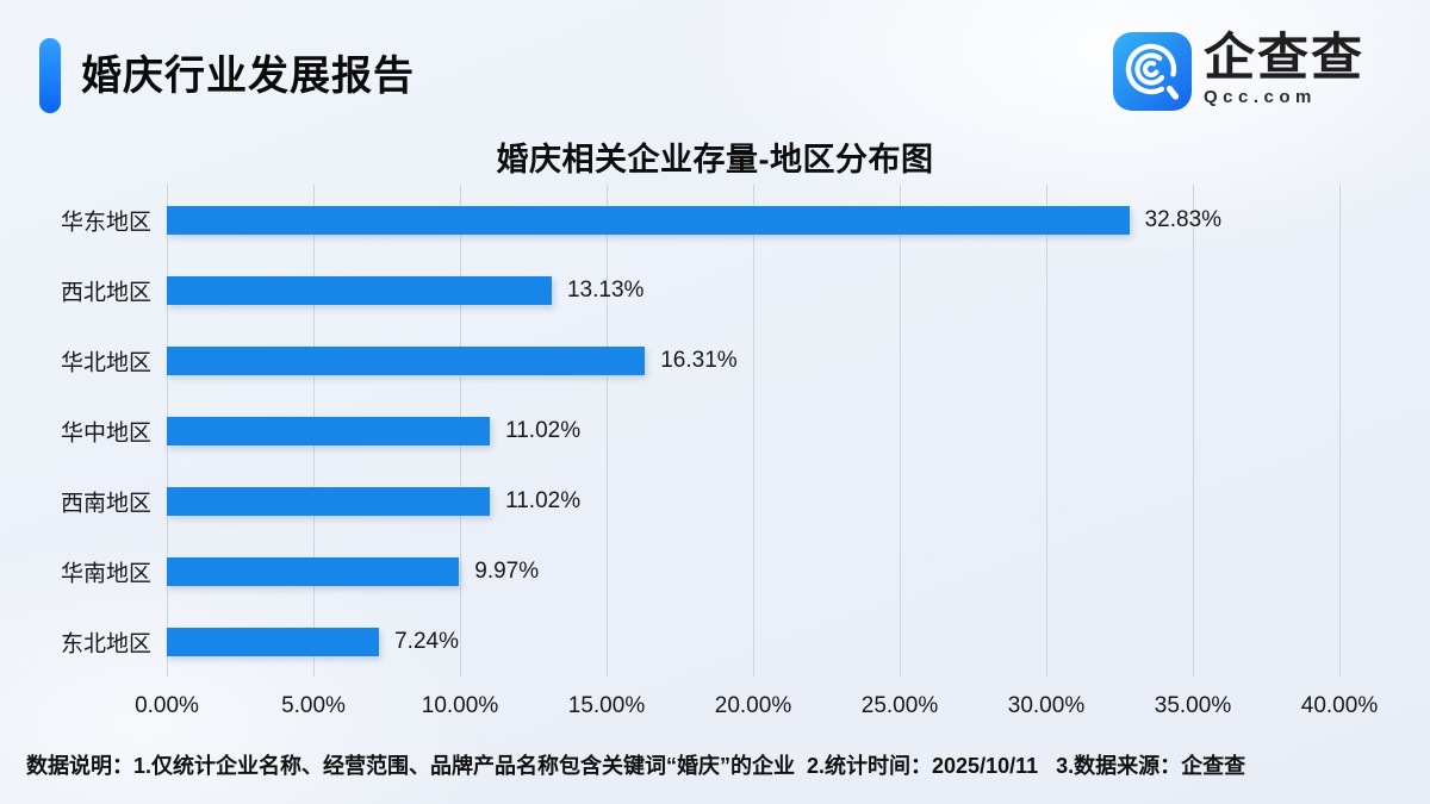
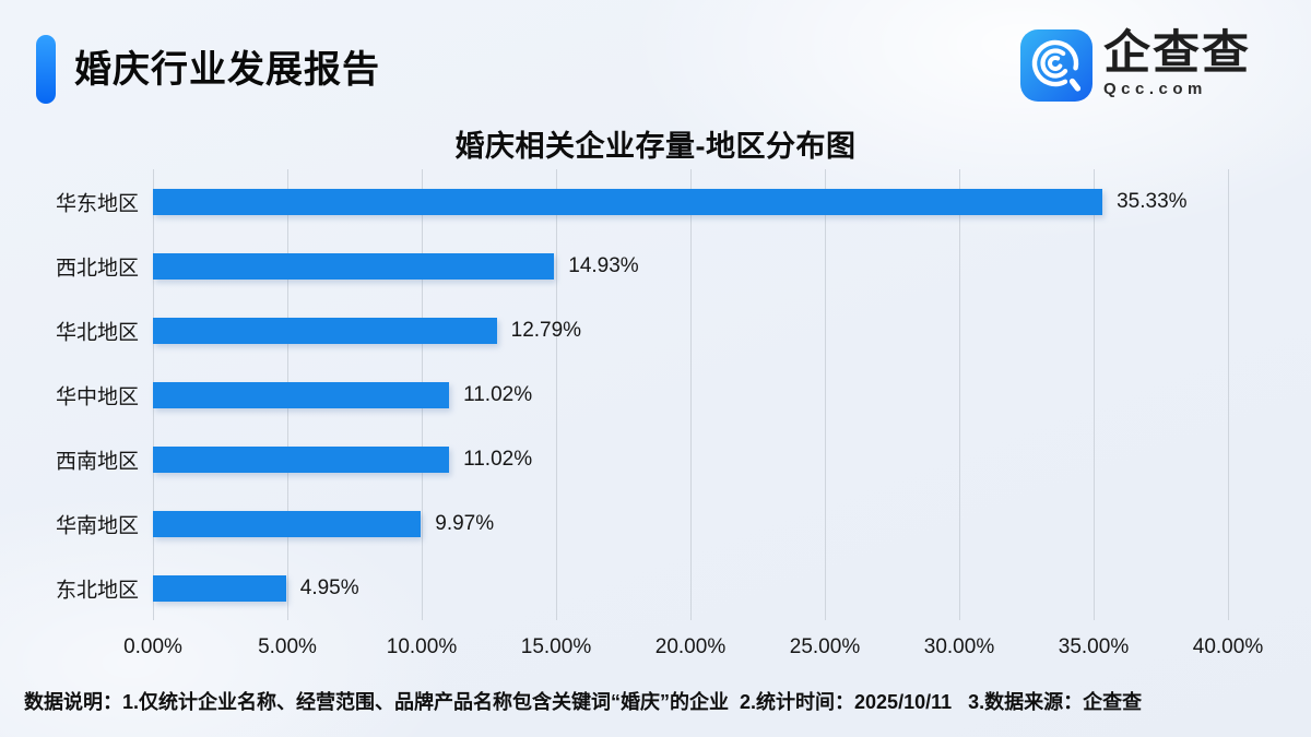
华东地区: 32.83% -> 35.33%
西北地区: 13.13% -> 14.93%
华北地区: 16.31% -> 12.79%
东北地区: 7.24% -> 4.95%
